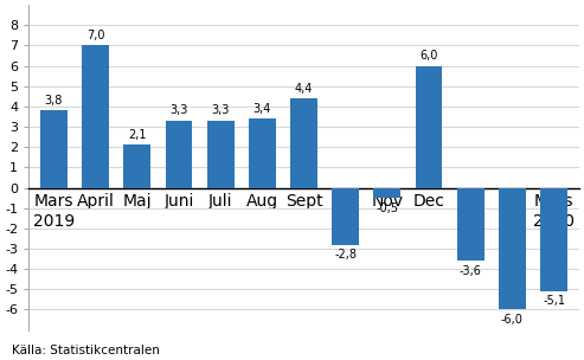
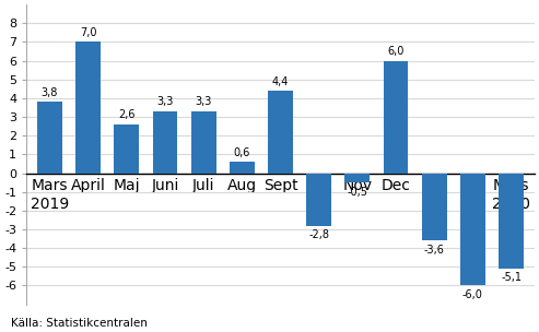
Maj: 2,1 -> 2,6
Aug: 3,4 -> 0,6
